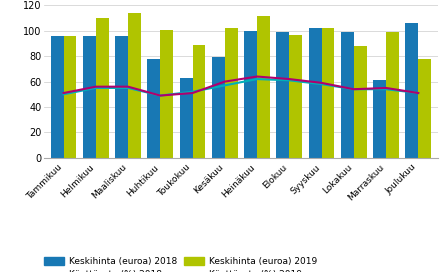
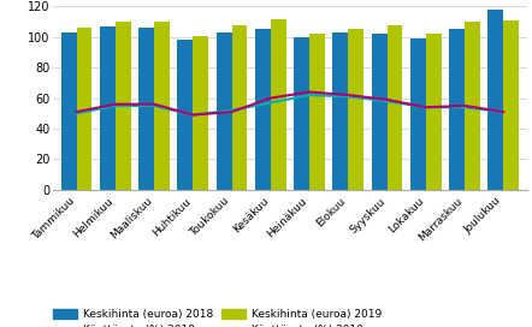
Keskihinta (euroa) 2018/Tammikuu: 96 -> 103
Keskihinta (euroa) 2019/Tammikuu: 96 -> 106
Keskihinta (euroa) 2018/Helmikuu: 96 -> 107
Keskihinta (euroa) 2018/Maaliskuu: 96 -> 106
Keskihinta (euroa) 2019/Maaliskuu: 114 -> 110
Keskihinta (euroa) 2018/Huhtikuu: 78 -> 98
Keskihinta (euroa) 2018/Toukokuu: 63 -> 103
Keskihinta (euroa) 2019/Toukokuu: 89 -> 108
Keskihinta (euroa) 2018/Kesäkuu: 79 -> 105
Keskihinta (euroa) 2019/Kesäkuu: 102 -> 112
Keskihinta (euroa) 2019/Heinäkuu: 112 -> 102
Keskihinta (euroa) 2018/Elokuu: 99 -> 103
Keskihinta (euroa) 2019/Elokuu: 97 -> 105
Keskihinta (euroa) 2019/Syyskuu: 102 -> 108
Keskihinta (euroa) 2019/Lokakuu: 88 -> 102
Keskihinta (euroa) 2018/Marraskuu: 61 -> 105
Keskihinta (euroa) 2019/Marraskuu: 99 -> 110
Keskihinta (euroa) 2018/Joulukuu: 106 -> 118
Keskihinta (euroa) 2019/Joulukuu: 78 -> 111
